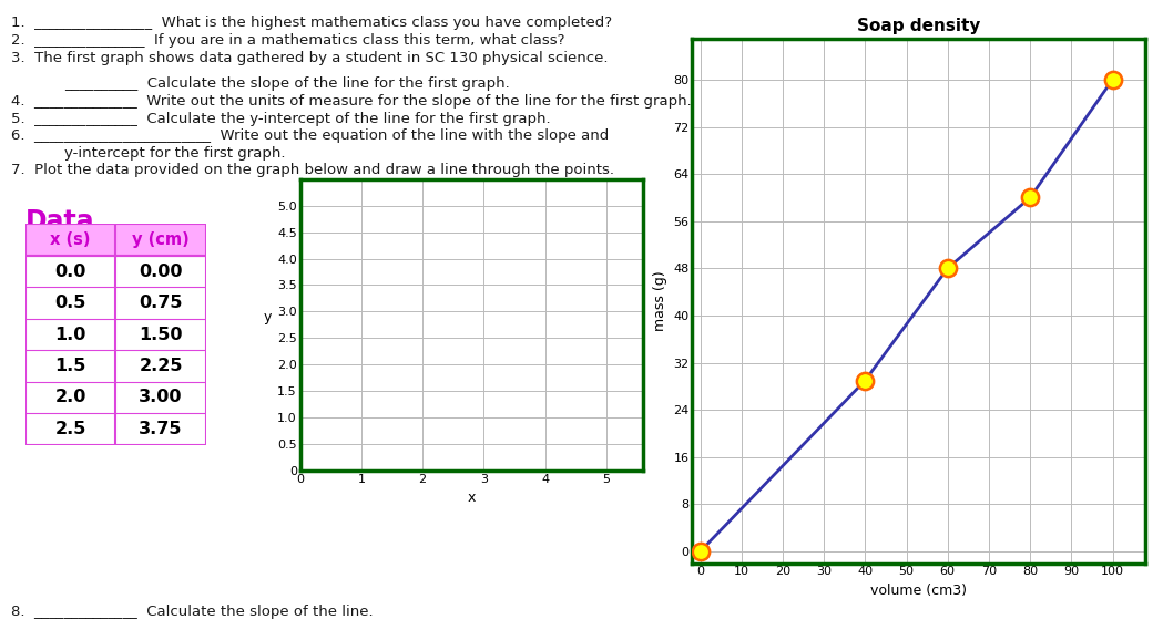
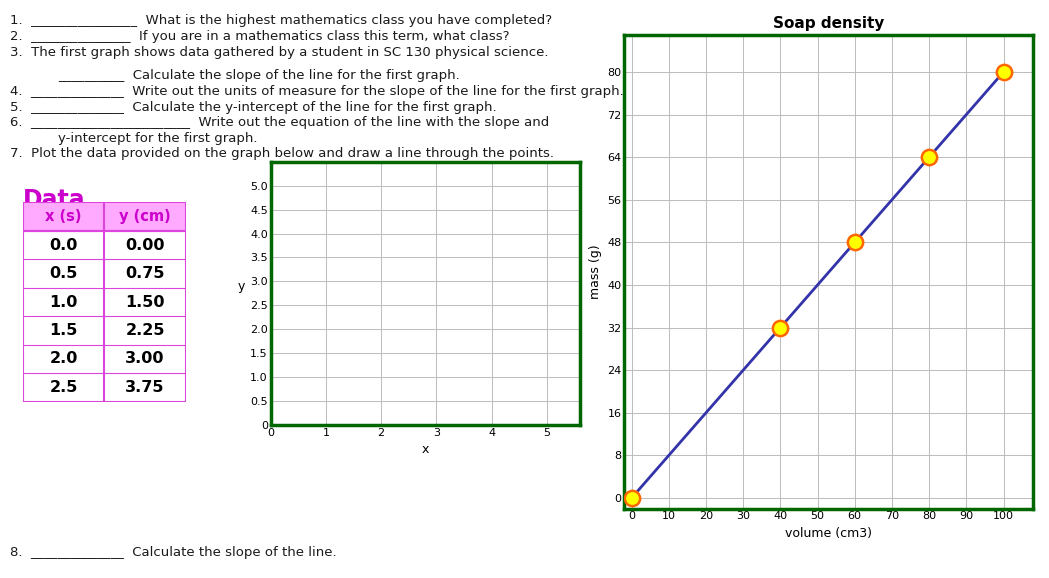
40: 29 -> 32
80: 60 -> 64
